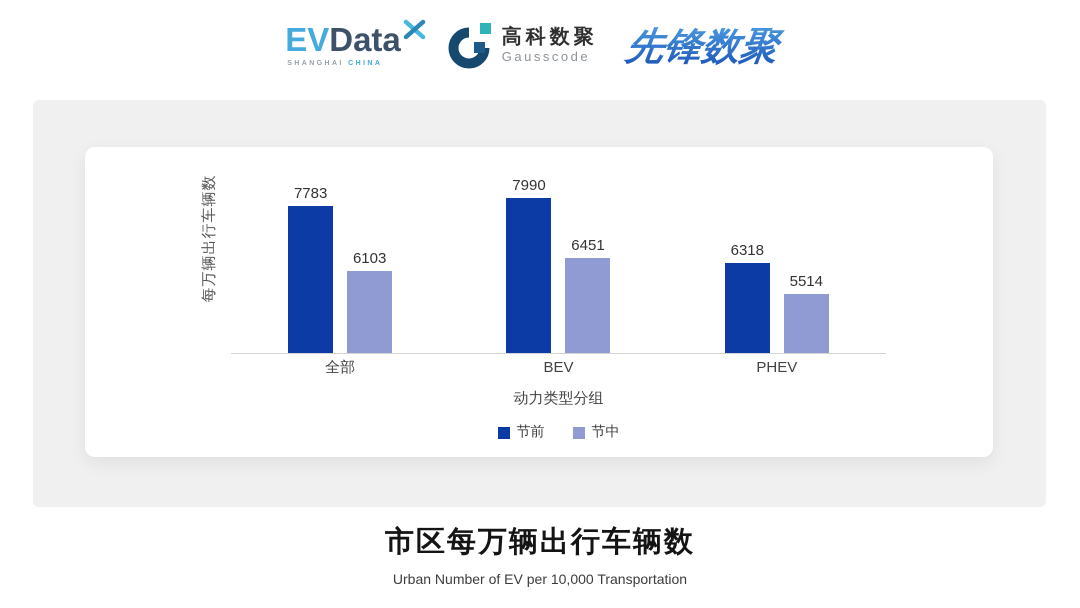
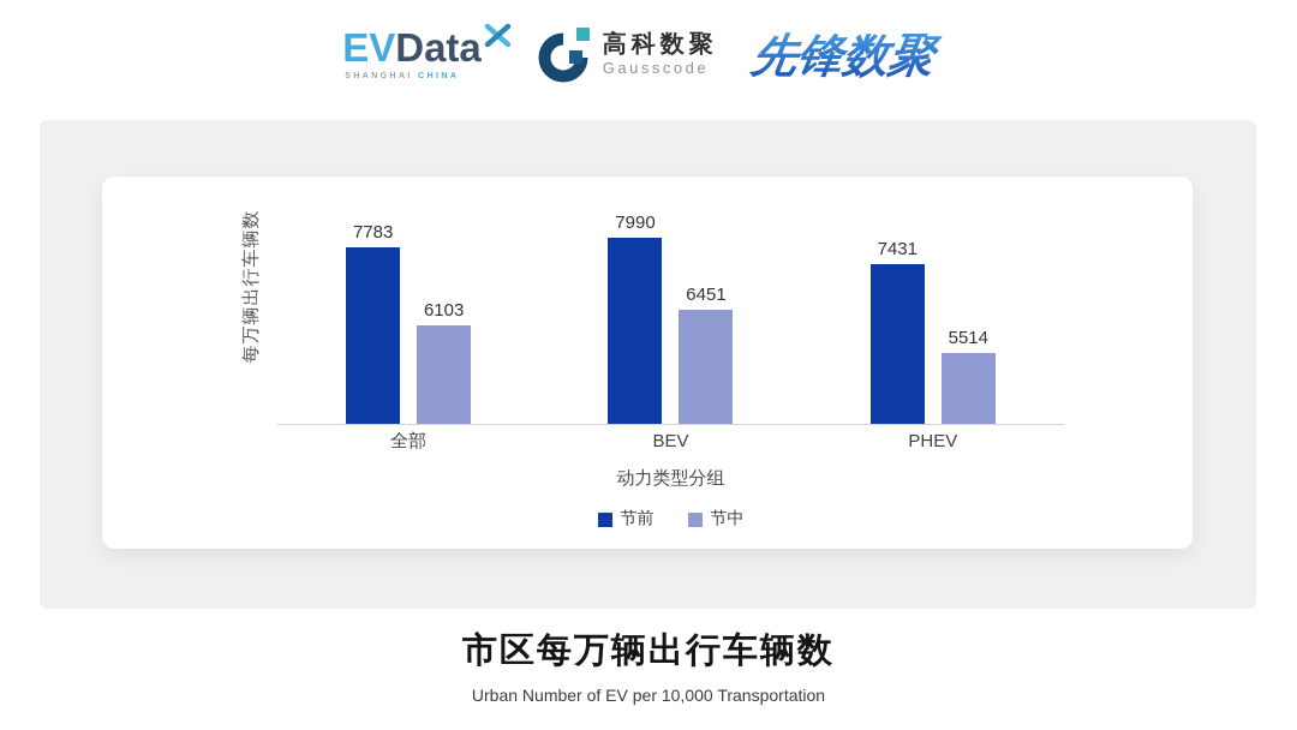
节前/PHEV: 6318 -> 7431
